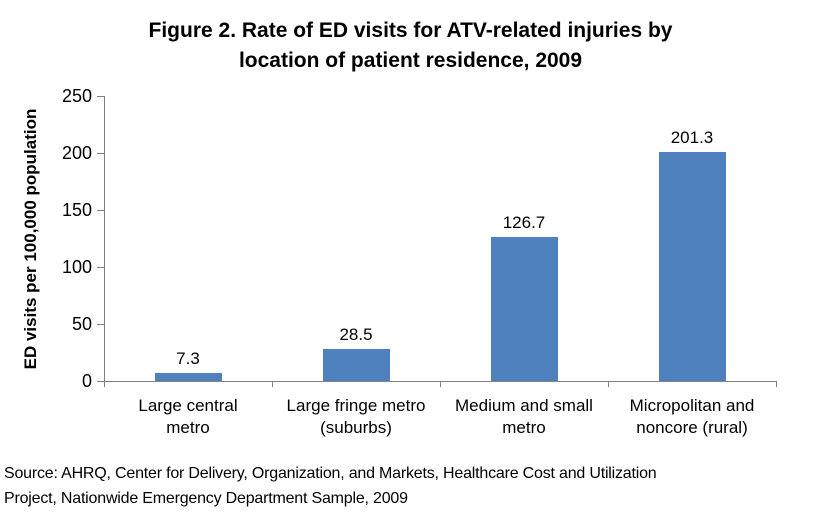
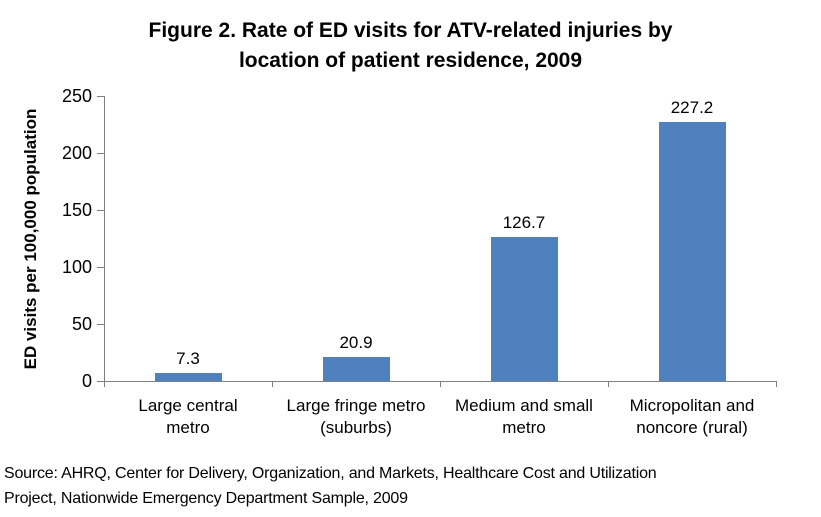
Large fringe metro (suburbs): 28.5 -> 20.9
Micropolitan and noncore (rural): 201.3 -> 227.2
